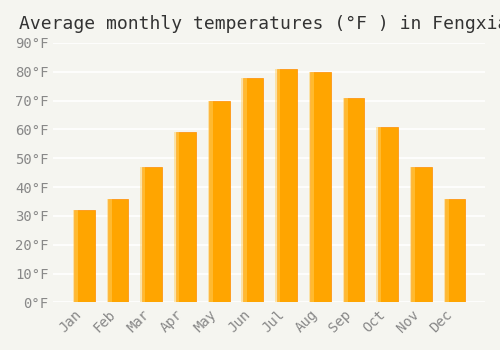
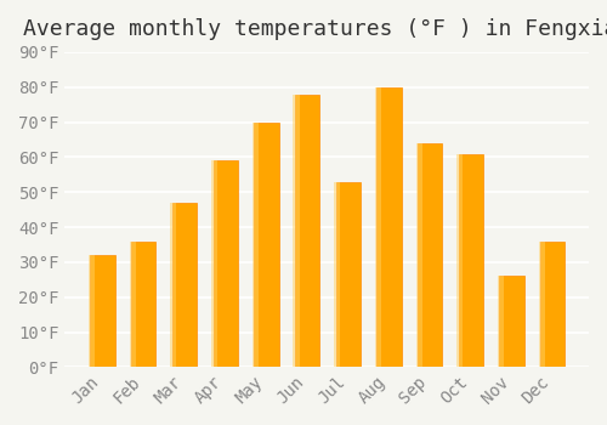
Jul: 81°F -> 53°F
Sep: 71°F -> 64°F
Nov: 47°F -> 26°F
